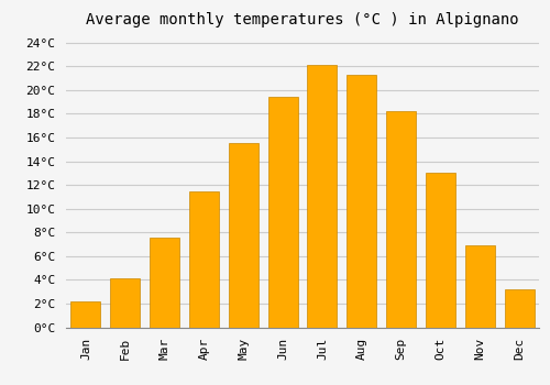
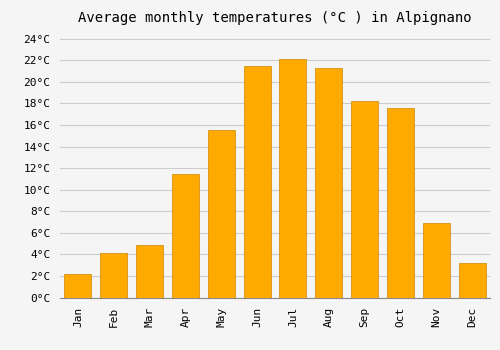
Mar: 7.6°C -> 4.9°C
Jun: 19.4°C -> 21.5°C
Oct: 13.0°C -> 17.6°C
